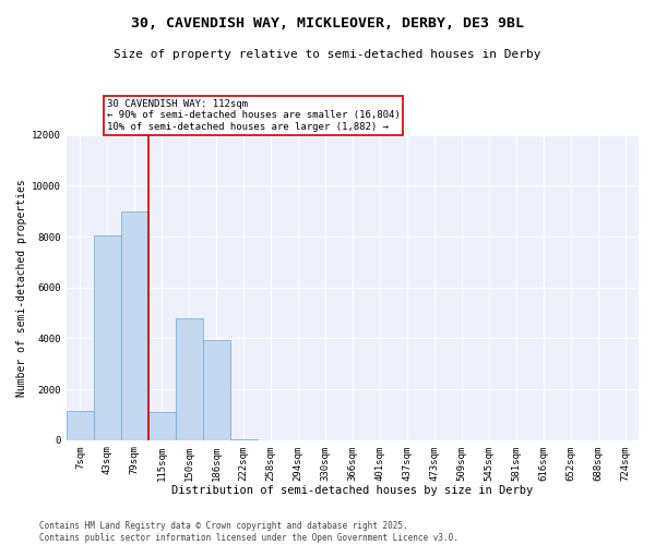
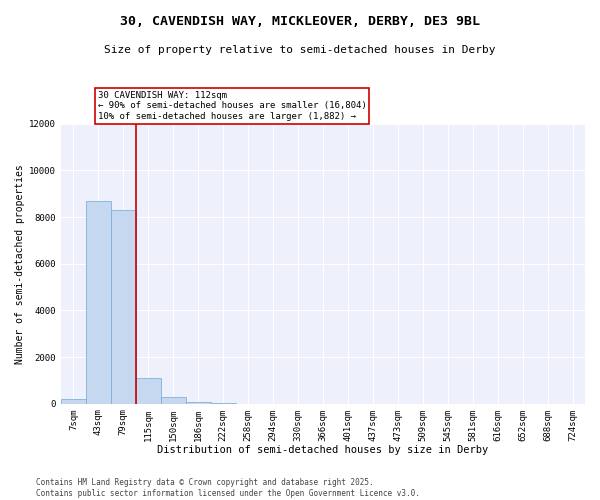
7sqm: 1150 -> 200
43sqm: 8050 -> 8700
79sqm: 9000 -> 8300
150sqm: 4800 -> 300
186sqm: 3950 -> 80
